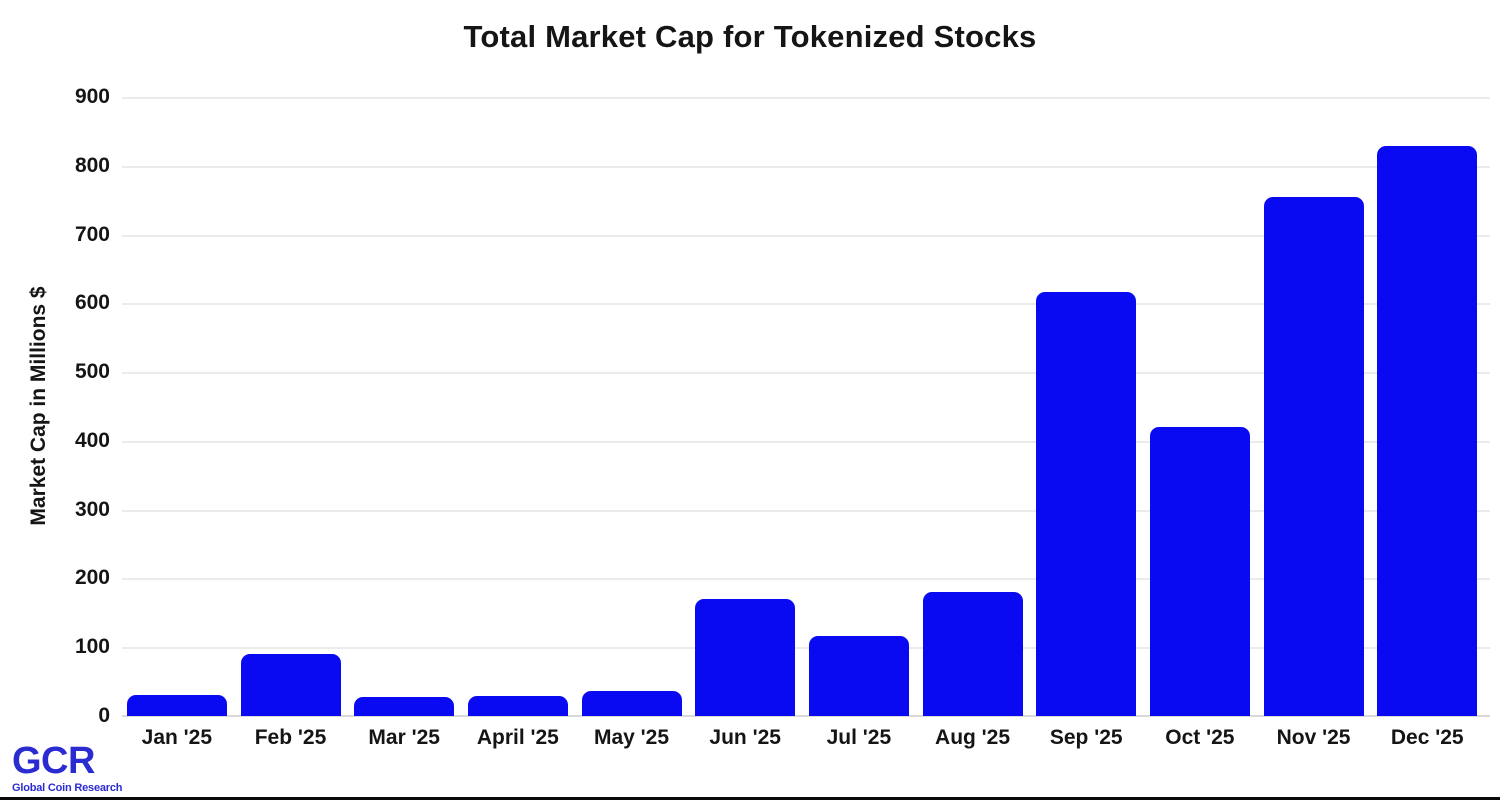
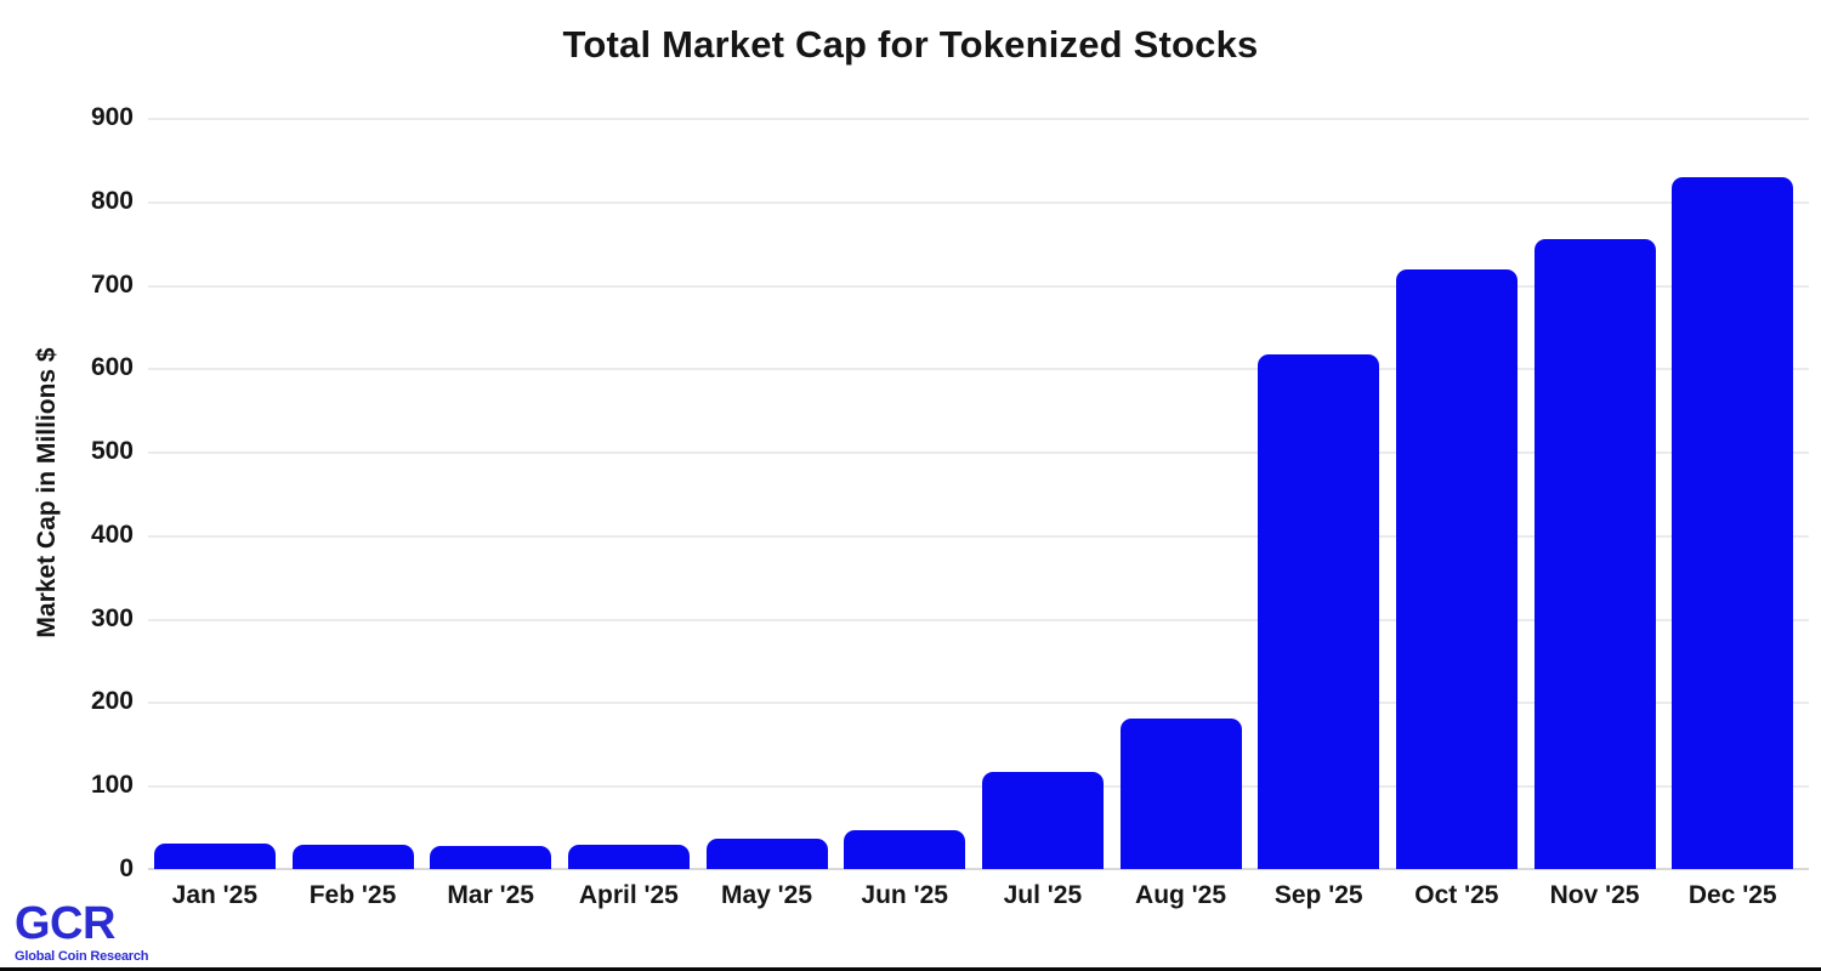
Feb '25: 90 -> 30
Jun '25: 170 -> 50
Oct '25: 420 -> 720
